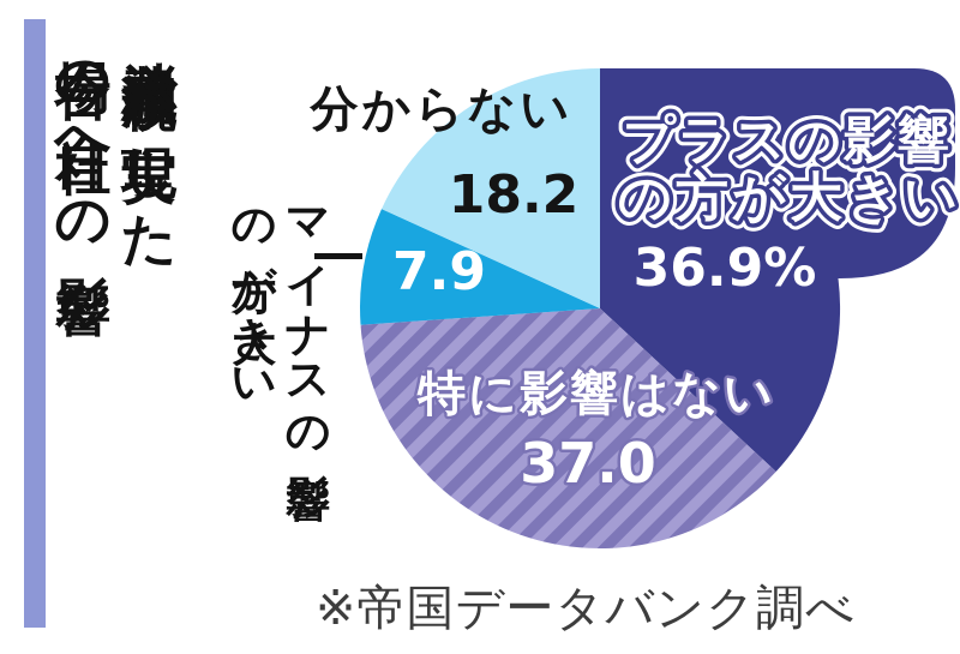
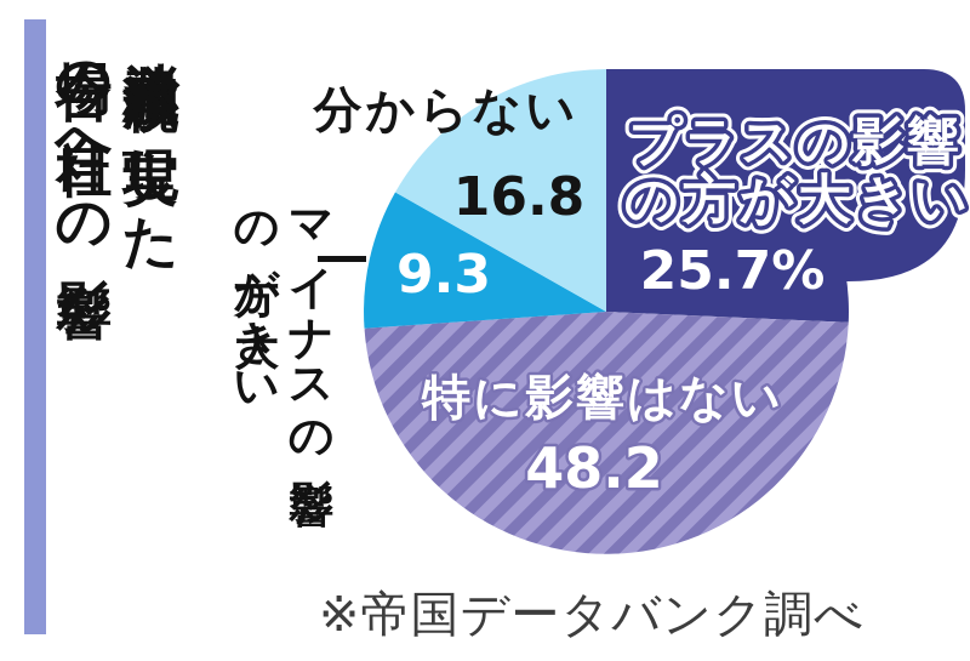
プラスの影響の方が大きい: 36.9% -> 25.7%
特に影響はない: 37.0 -> 48.2
マイナスの影響の方が大きい: 7.9 -> 9.3
分からない: 18.2 -> 16.8
